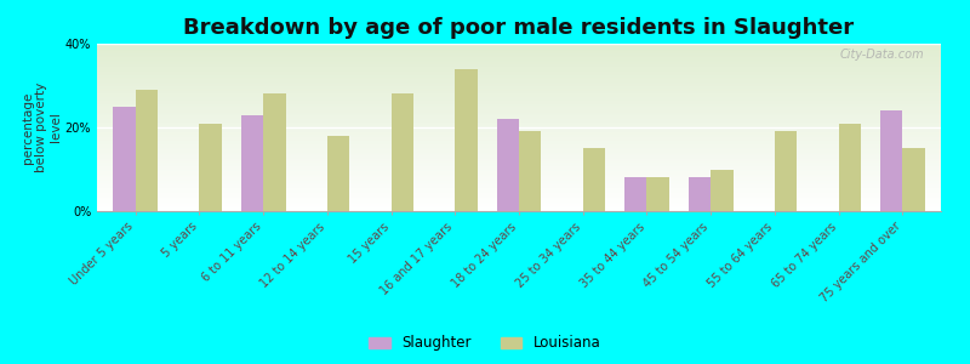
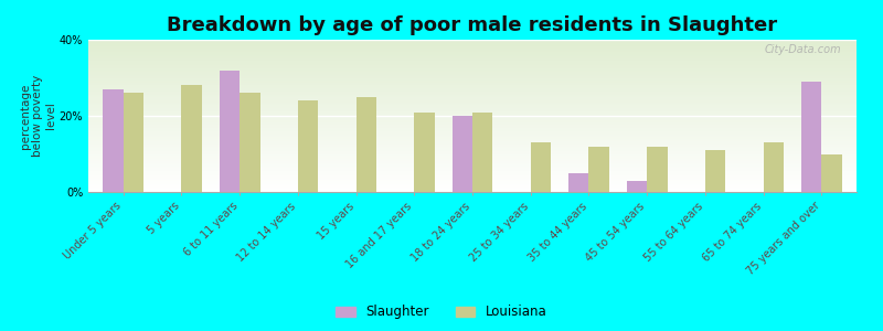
Slaughter/Under 5 years: 25% -> 27%
Louisiana/Under 5 years: 29% -> 26%
Louisiana/5 years: 21% -> 28%
Slaughter/6 to 11 years: 23% -> 32%
Louisiana/6 to 11 years: 28% -> 26%
Louisiana/12 to 14 years: 18% -> 24%
Louisiana/15 years: 28% -> 25%
Louisiana/16 and 17 years: 34% -> 21%
Slaughter/18 to 24 years: 22% -> 20%
Louisiana/18 to 24 years: 19% -> 21%
Louisiana/25 to 34 years: 15% -> 13%
Slaughter/35 to 44 years: 8% -> 5%
Louisiana/35 to 44 years: 8% -> 12%
Slaughter/45 to 54 years: 8% -> 3%
Louisiana/45 to 54 years: 10% -> 12%
Louisiana/55 to 64 years: 19% -> 11%
Louisiana/65 to 74 years: 21% -> 13%
Slaughter/75 years and over: 24% -> 29%
Louisiana/75 years and over: 15% -> 10%
